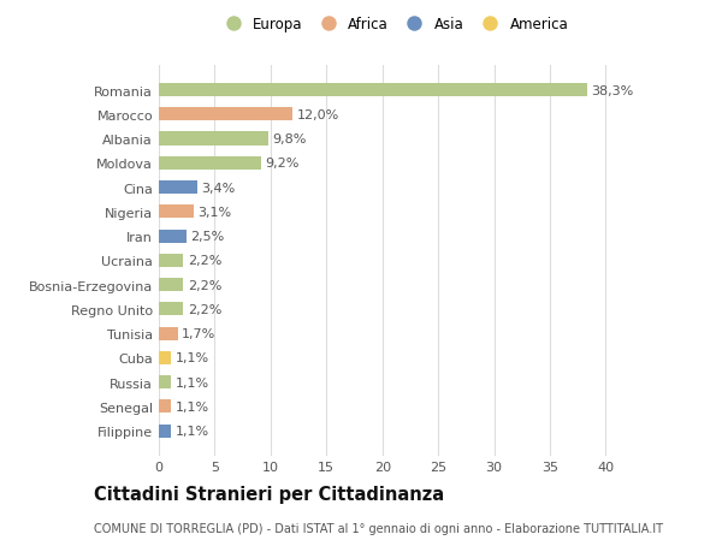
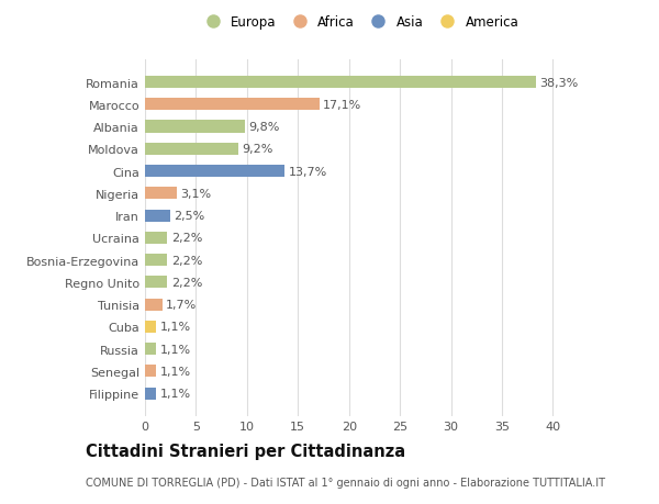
Marocco: 12,0% -> 17,1%
Cina: 3,4% -> 13,7%
